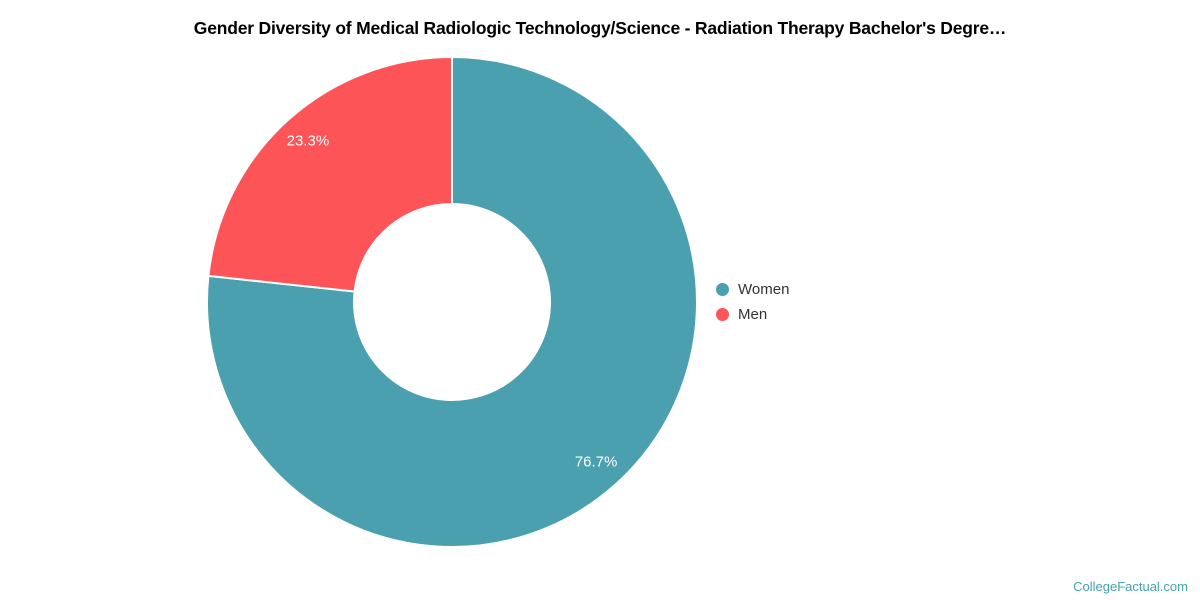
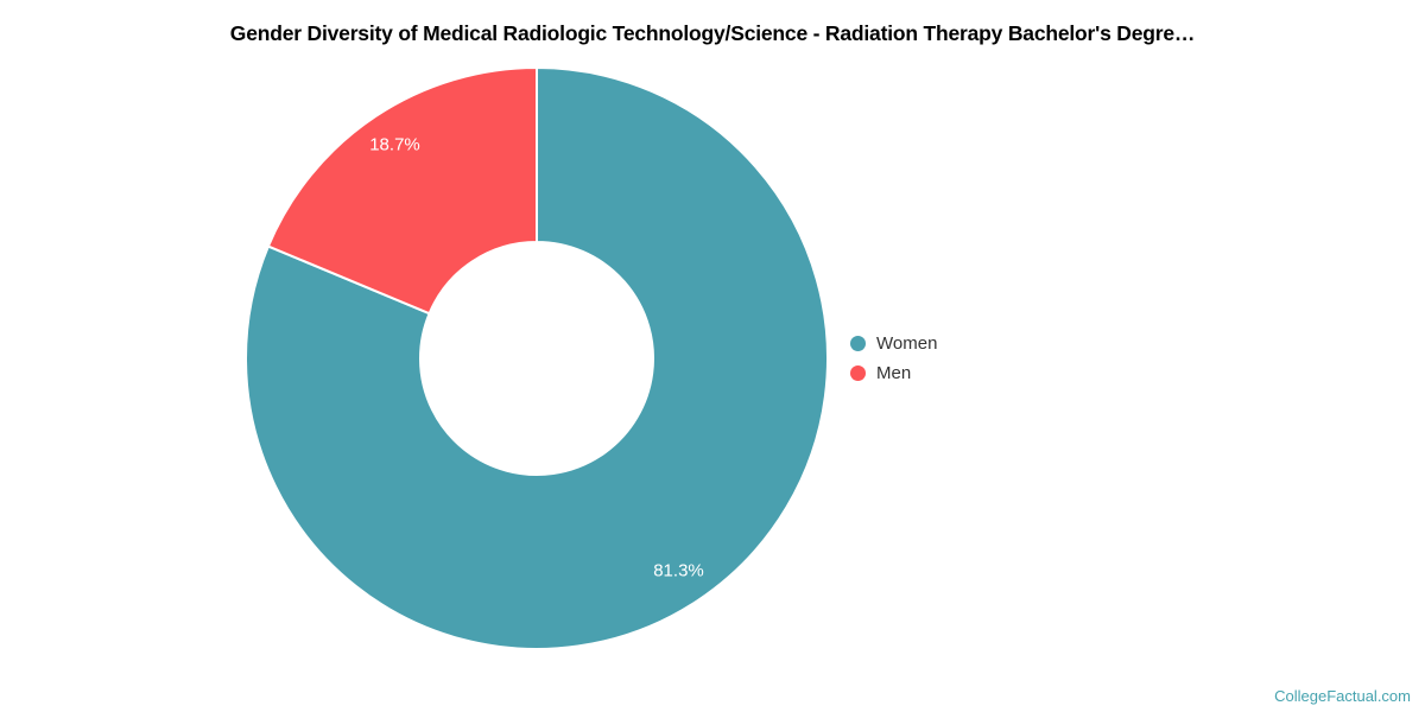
Women: 76.7% -> 81.3%
Men: 23.3% -> 18.7%
